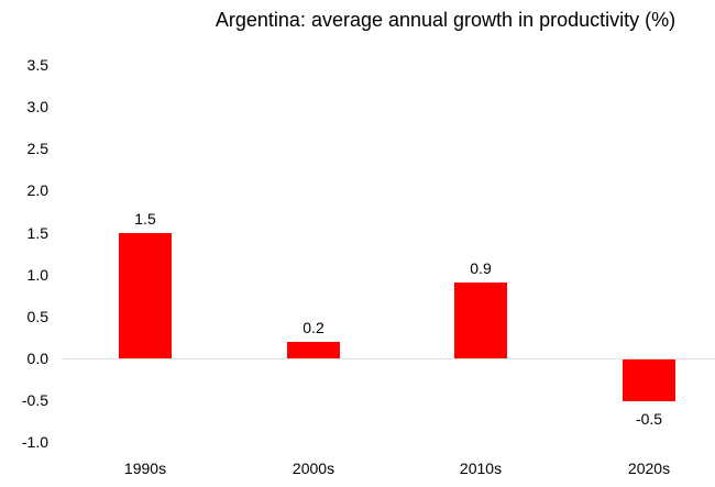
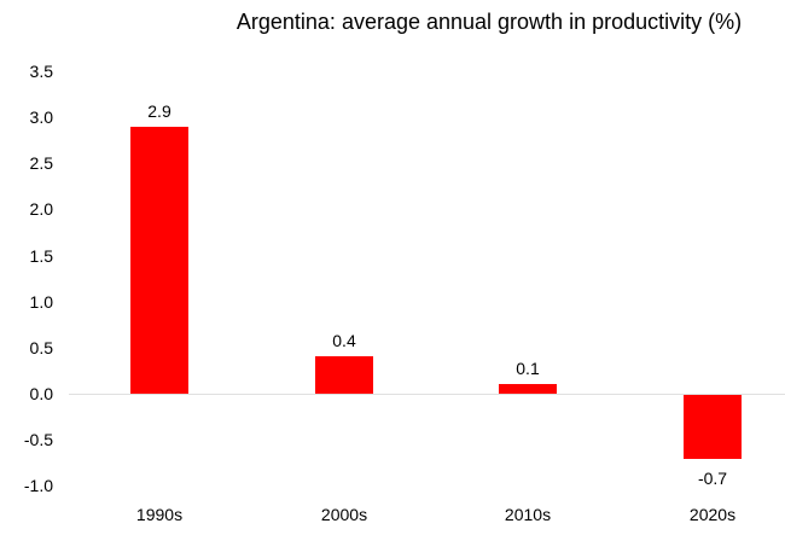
1990s: 1.5 -> 2.9
2000s: 0.2 -> 0.4
2010s: 0.9 -> 0.1
2020s: -0.5 -> -0.7
